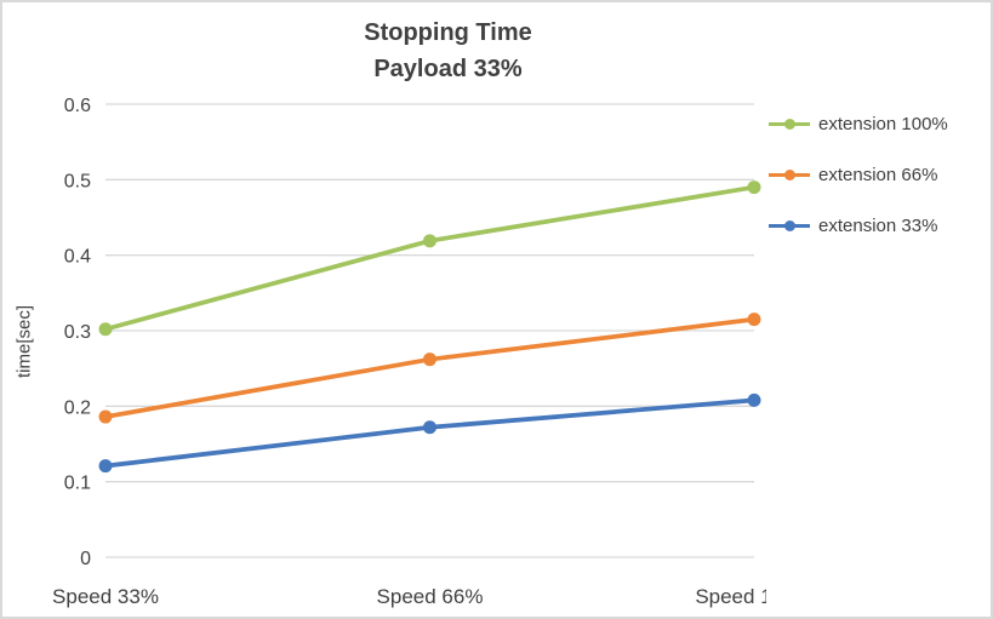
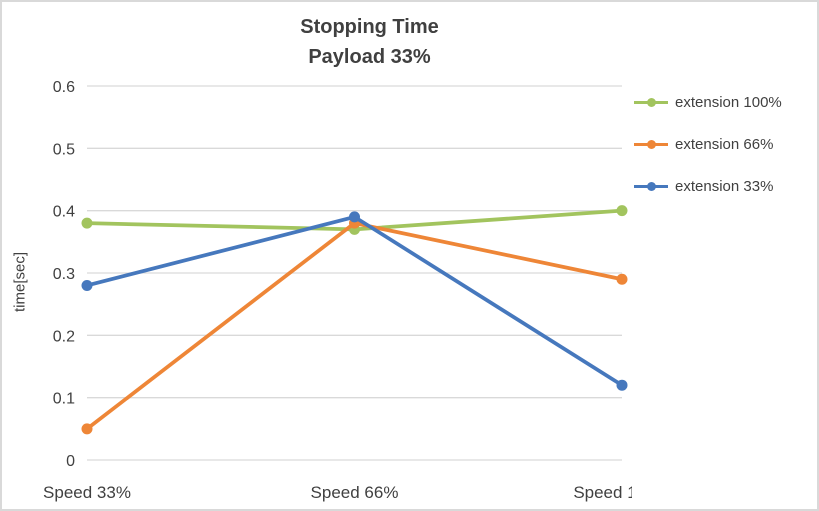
extension 100%/Speed 33%: 0.30 -> 0.38
extension 66%/Speed 33%: 0.19 -> 0.05
extension 33%/Speed 33%: 0.12 -> 0.28
extension 100%/Speed 66%: 0.42 -> 0.37
extension 66%/Speed 66%: 0.26 -> 0.38
extension 33%/Speed 66%: 0.17 -> 0.39
extension 100%/Speed 100%: 0.49 -> 0.40
extension 66%/Speed 100%: 0.32 -> 0.29
extension 33%/Speed 100%: 0.21 -> 0.12
